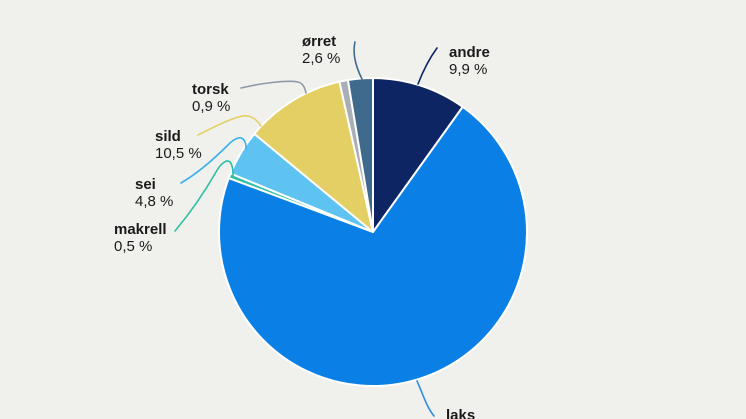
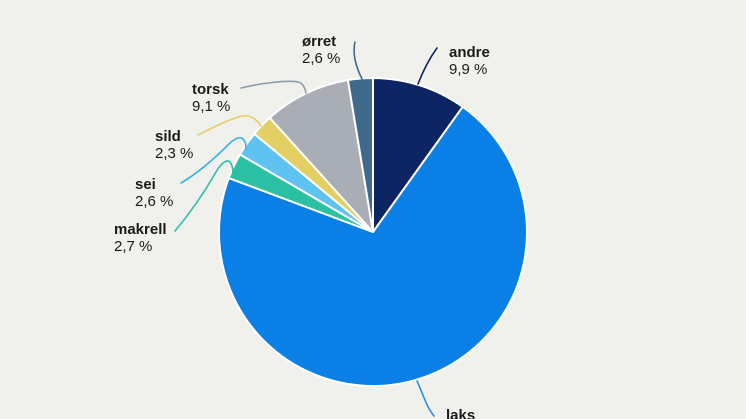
makrell: 0,5 -> 2,7
sei: 4,8 -> 2,6
sild: 10,5 -> 2,3
torsk: 0,9 -> 9,1
